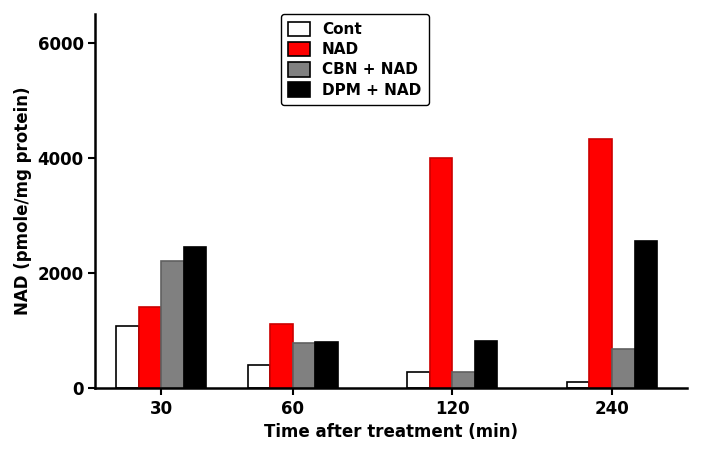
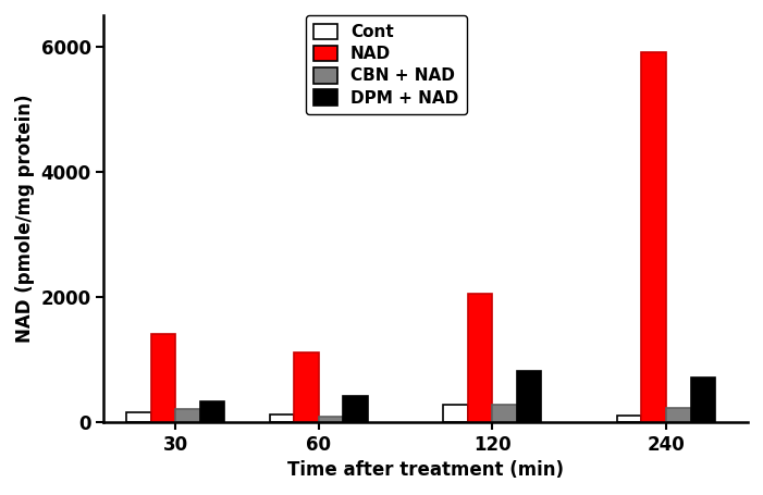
Cont/30: 1080 -> 150
CBN + NAD/30: 2200 -> 200
DPM + NAD/30: 2440 -> 320
Cont/60: 400 -> 120
CBN + NAD/60: 780 -> 80
DPM + NAD/60: 800 -> 420
NAD/120: 4000 -> 2050
NAD/240: 4320 -> 5900
CBN + NAD/240: 680 -> 230
DPM + NAD/240: 2560 -> 700
